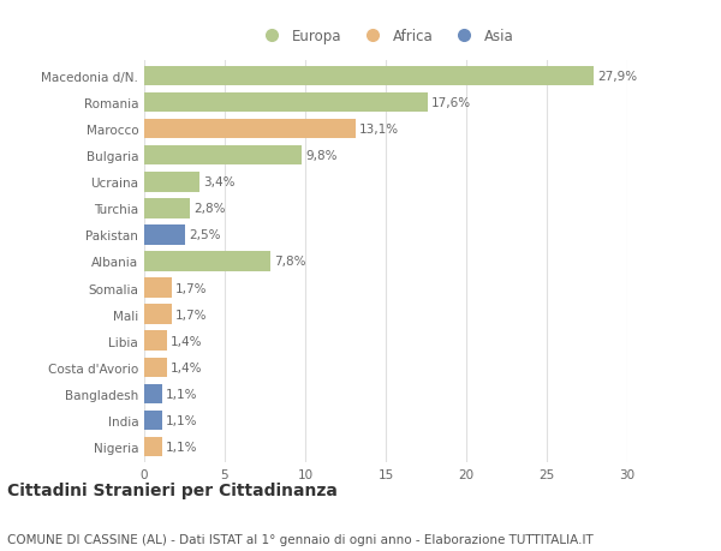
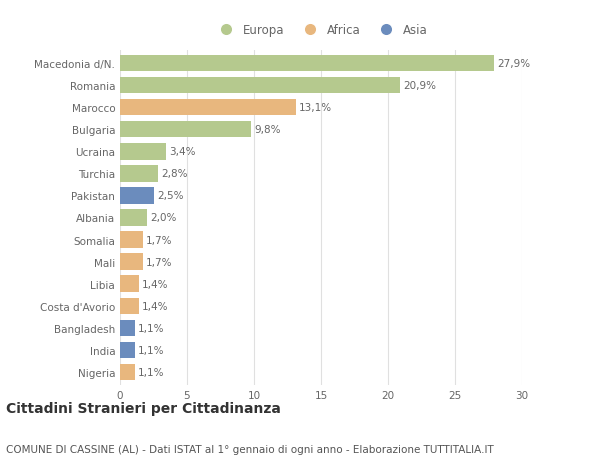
Romania: 17,6% -> 20,9%
Albania: 7,8% -> 2,0%
